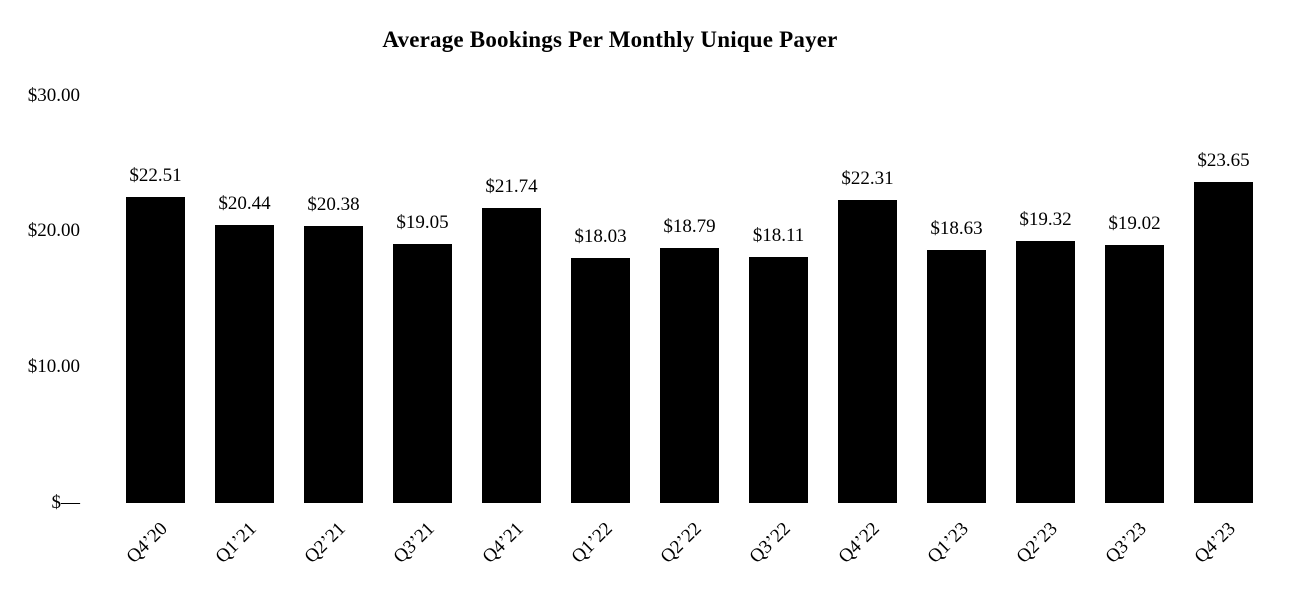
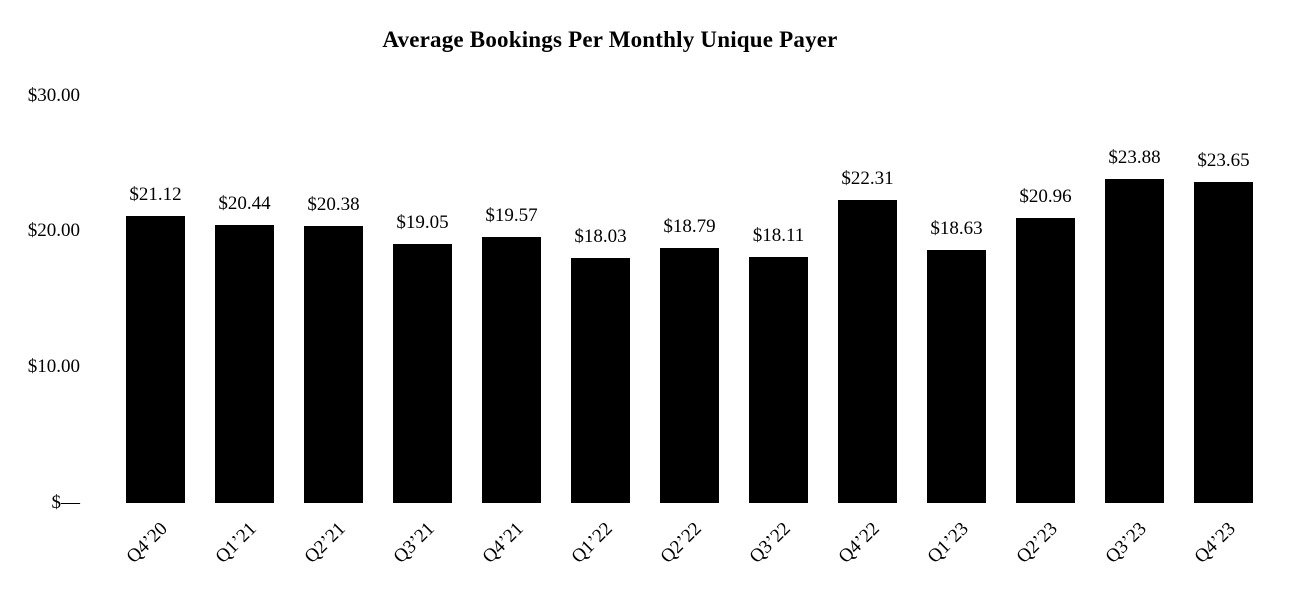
Q4’20: $22.51 -> $21.12
Q4’21: $21.74 -> $19.57
Q2’23: $19.32 -> $20.96
Q3’23: $19.02 -> $23.88
